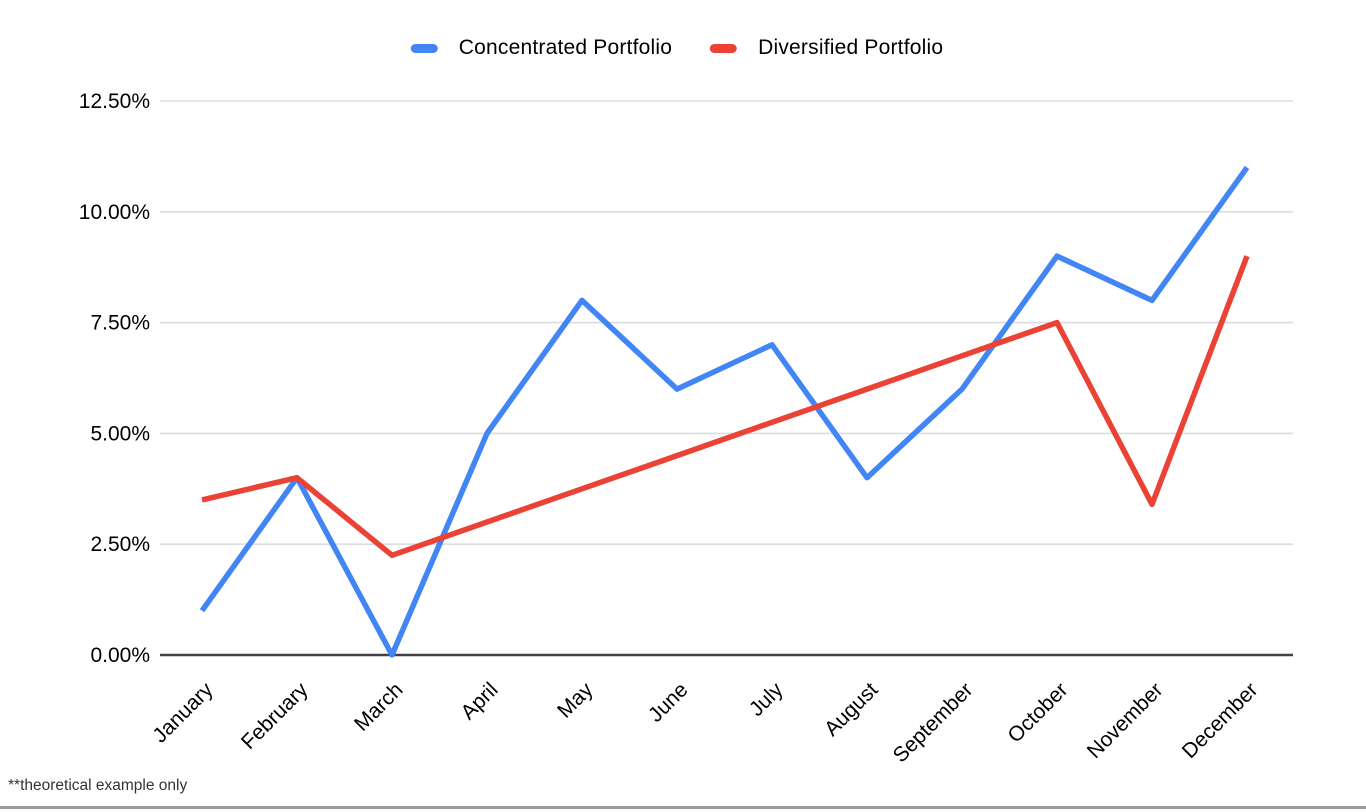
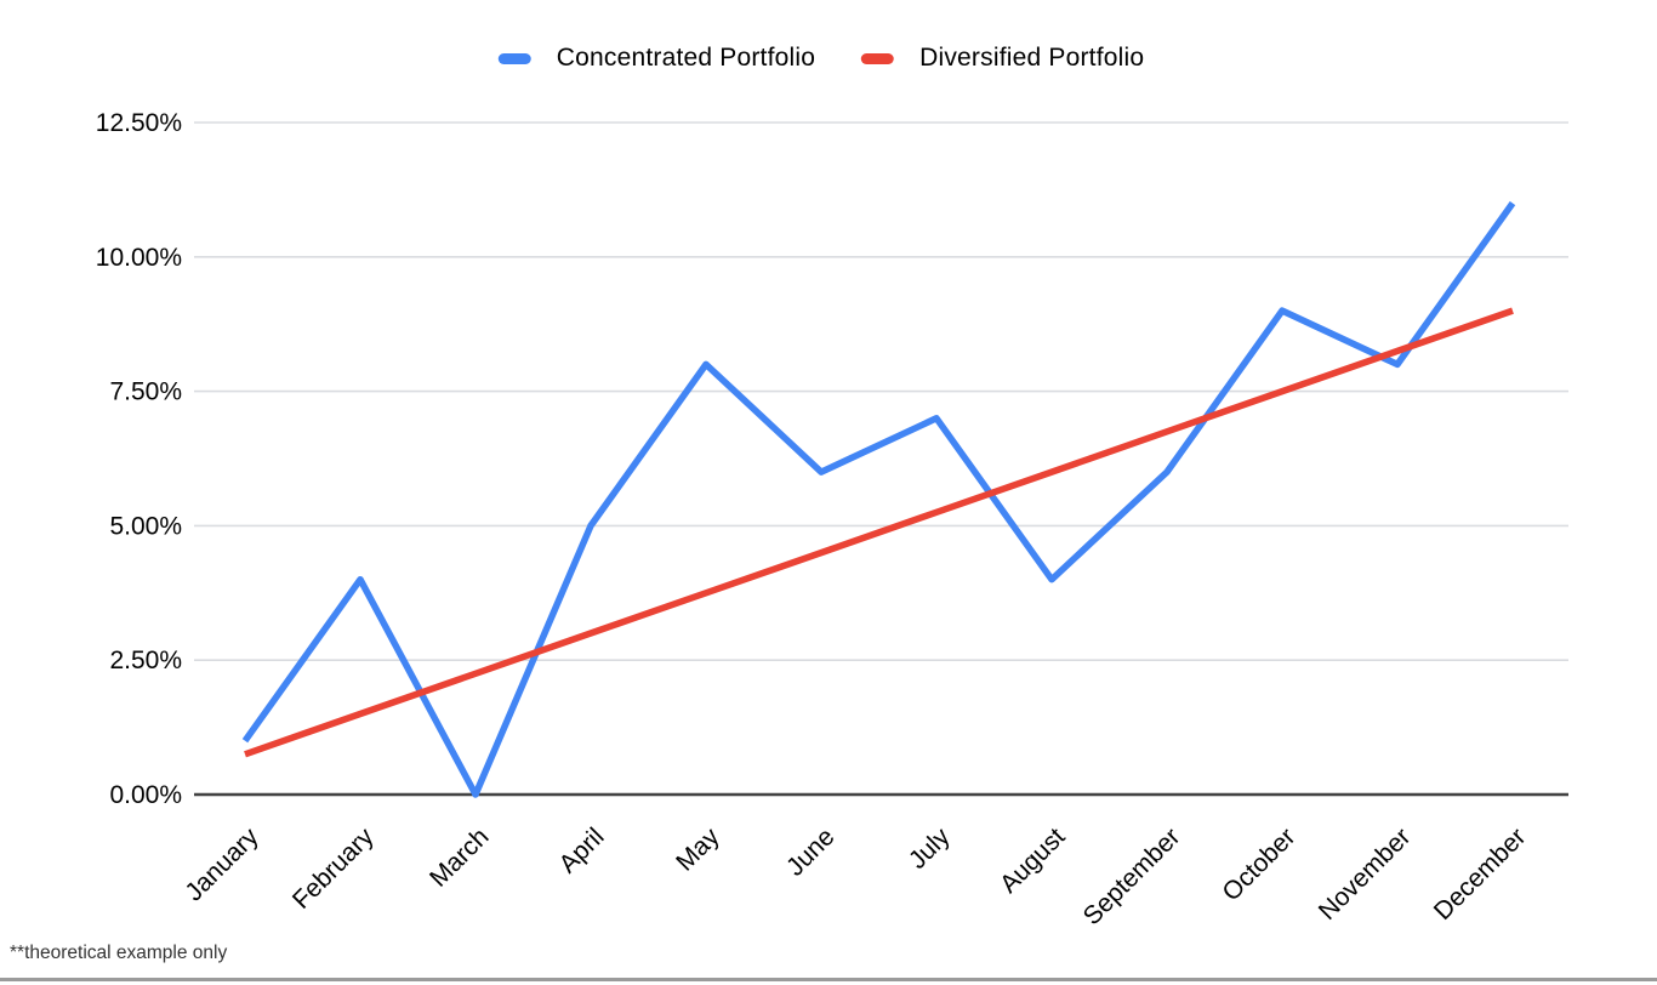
Diversified Portfolio/January: 3.5% -> 0.8%
Diversified Portfolio/February: 4.0% -> 1.5%
Diversified Portfolio/November: 3.4% -> 8.2%
